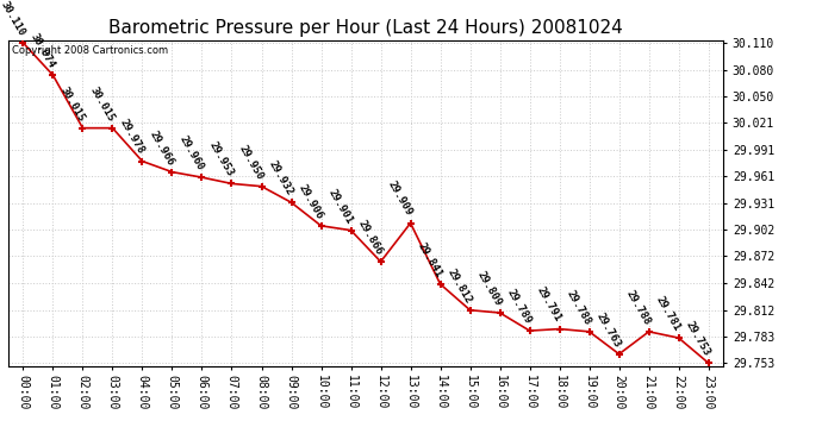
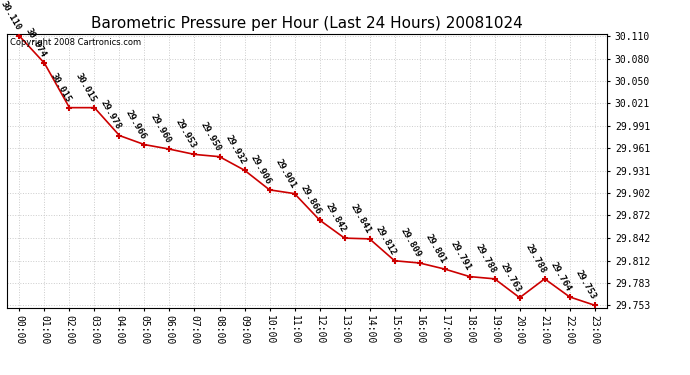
13:00: 29.909 -> 29.842
17:00: 29.789 -> 29.801
22:00: 29.781 -> 29.764
